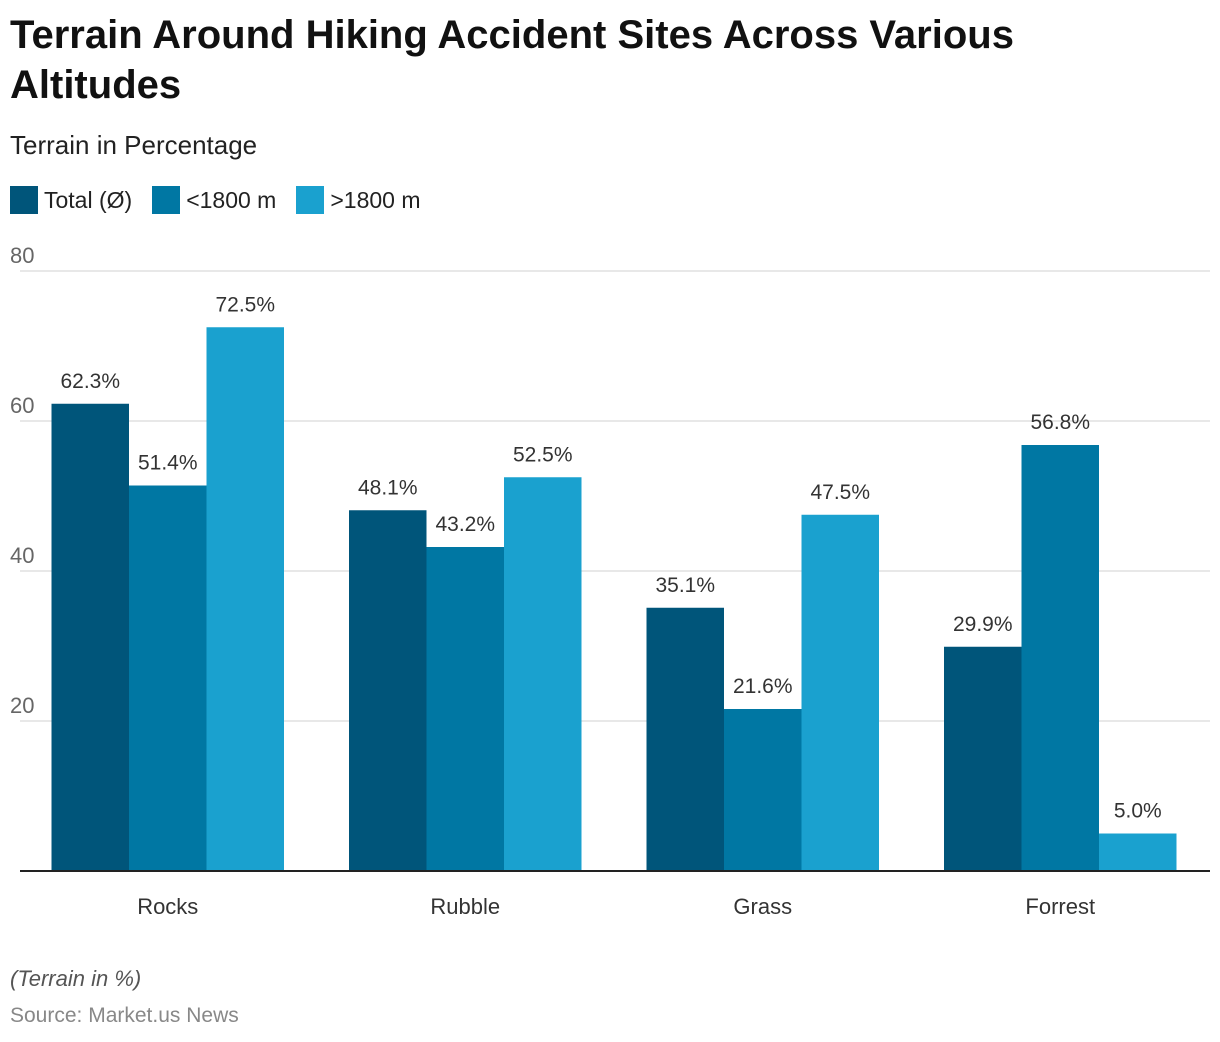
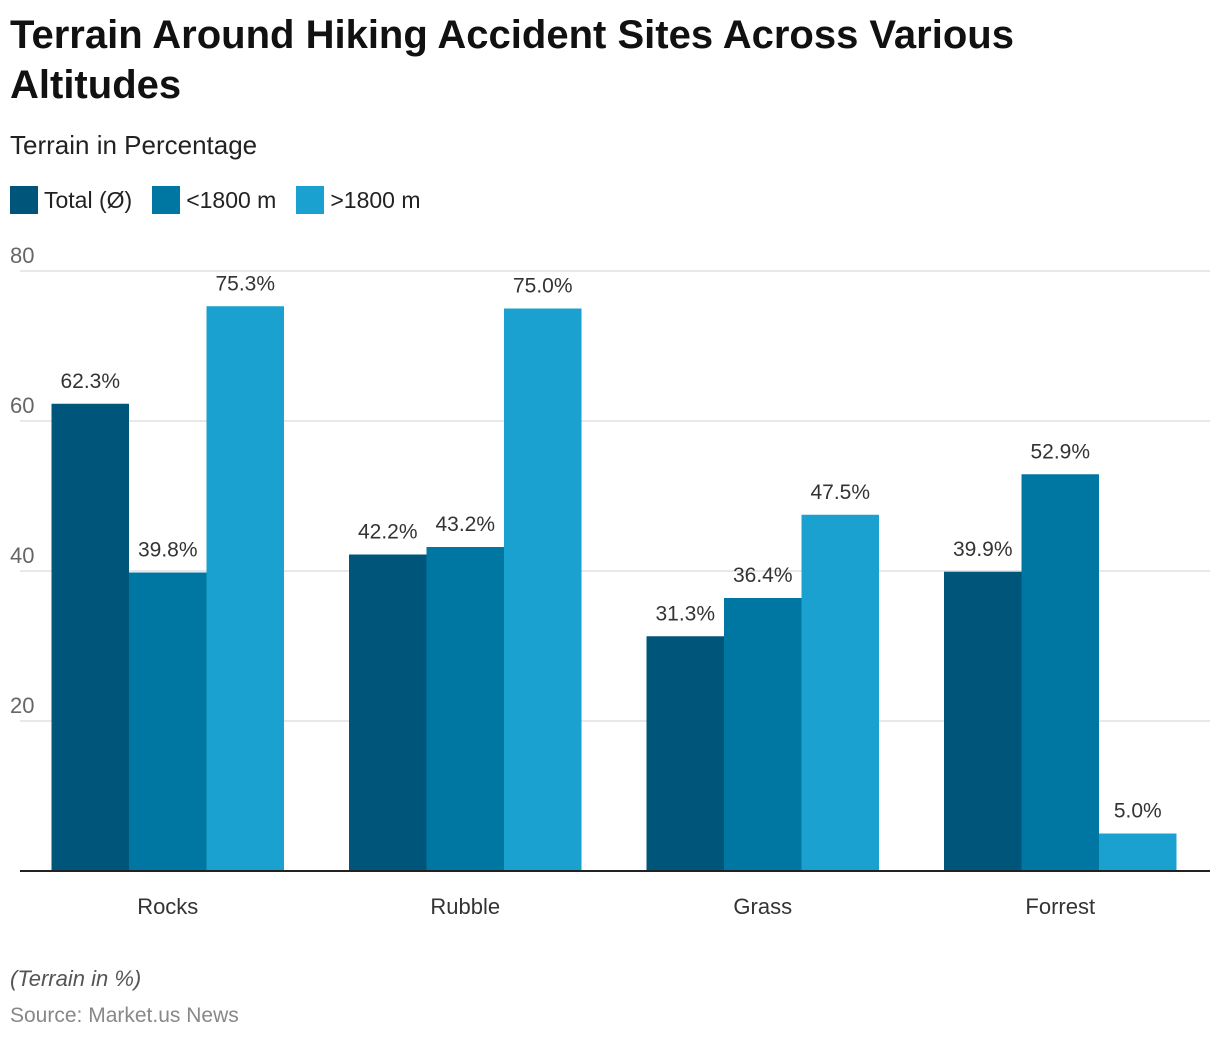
<1800 m/Rocks: 51.4% -> 39.8%
>1800 m/Rocks: 72.5% -> 75.3%
Total (Ø)/Rubble: 48.1% -> 42.2%
>1800 m/Rubble: 52.5% -> 75.0%
Total (Ø)/Grass: 35.1% -> 31.3%
<1800 m/Grass: 21.6% -> 36.4%
Total (Ø)/Forrest: 29.9% -> 39.9%
<1800 m/Forrest: 56.8% -> 52.9%
